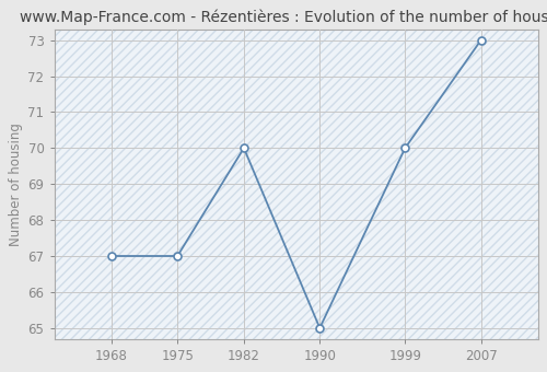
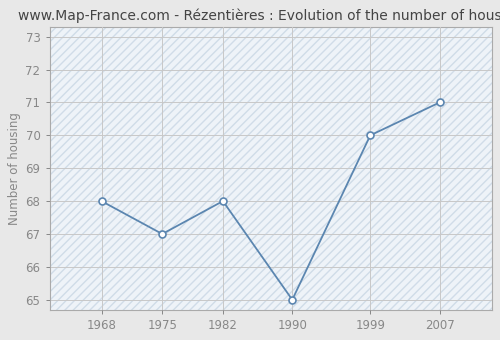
1968: 67 -> 68
1982: 70 -> 68
2007: 73 -> 71
